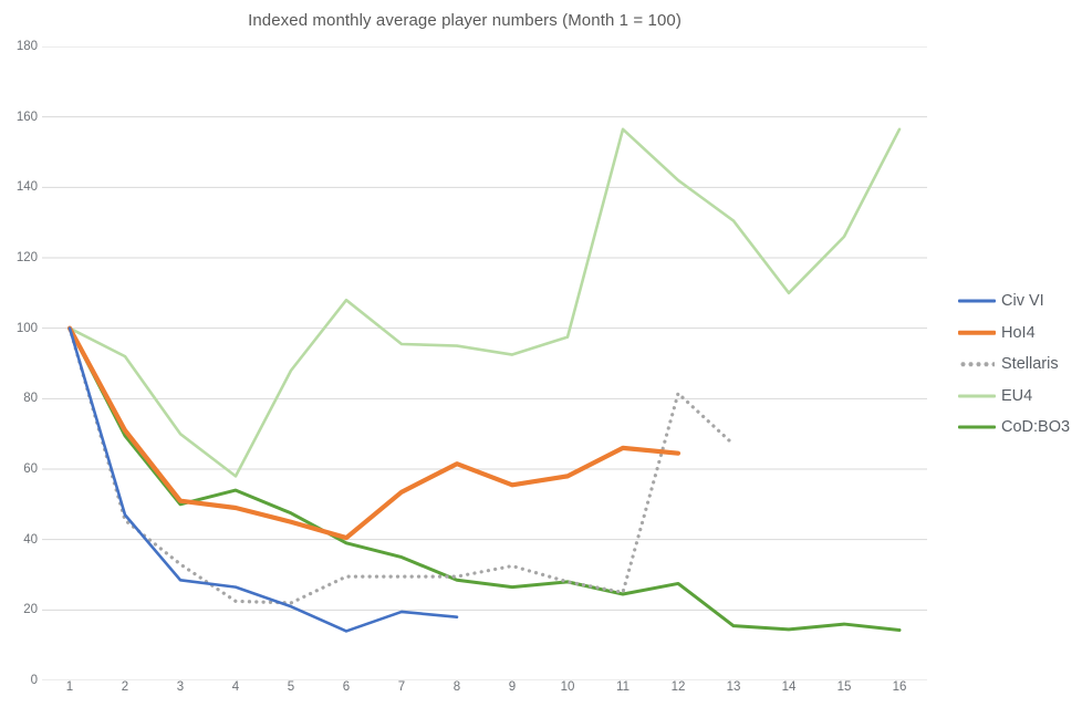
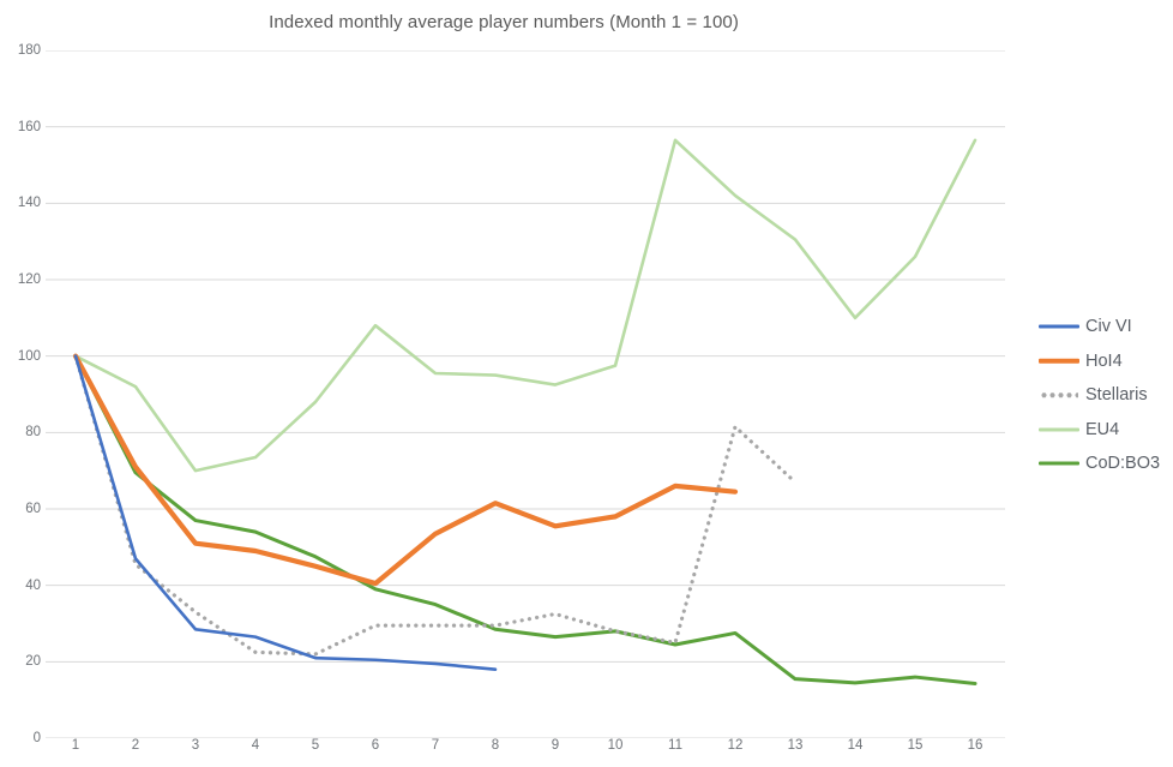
CoD:BO3/3: 50 -> 57
EU4/4: 58 -> 74
Civ VI/6: 14 -> 20
